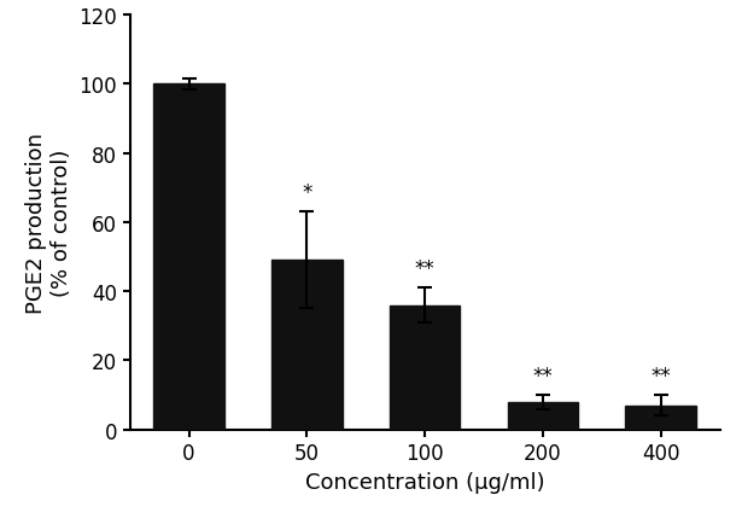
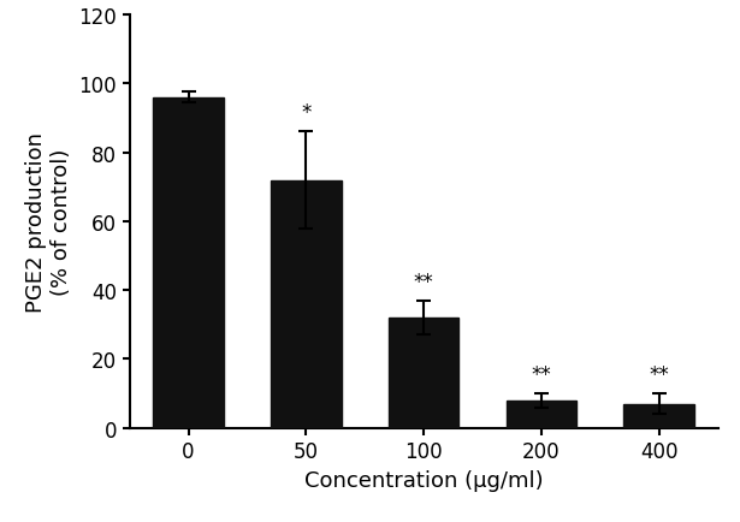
0: 100 -> 96
50: 49 -> 72
100: 36 -> 32
